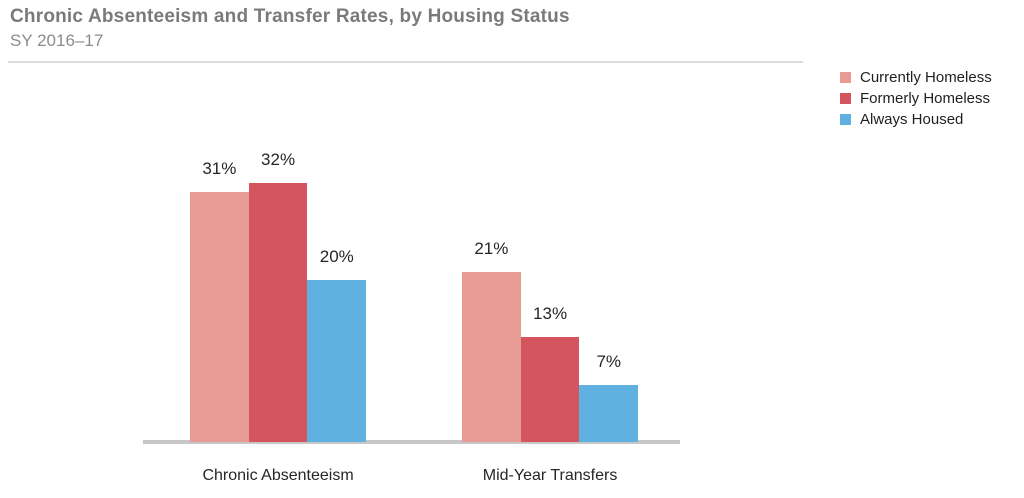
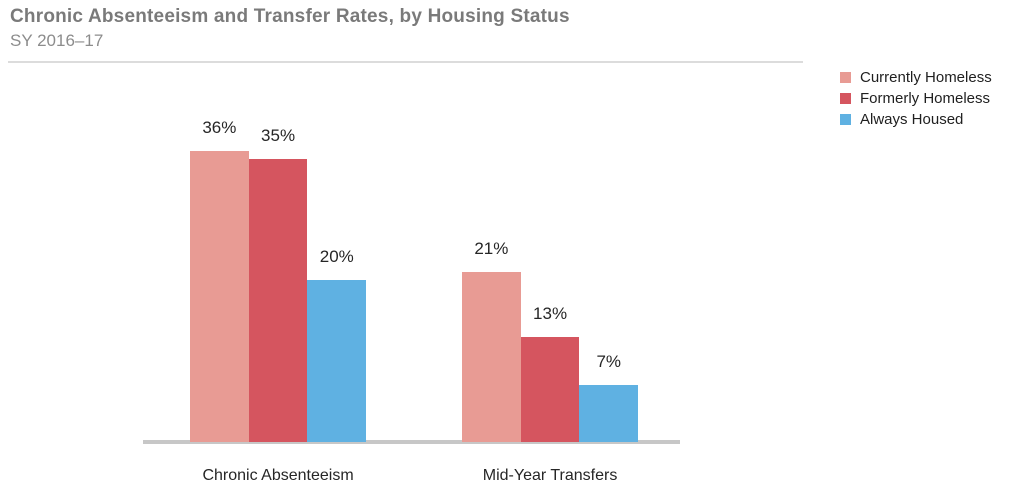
Currently Homeless/Chronic Absenteeism: 31% -> 36%
Formerly Homeless/Chronic Absenteeism: 32% -> 35%
